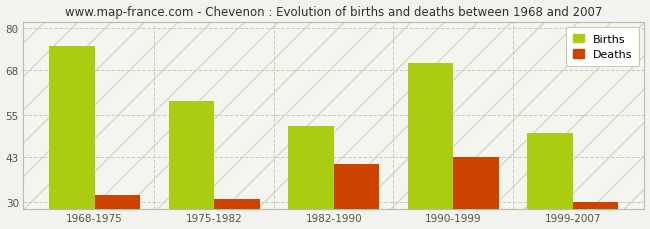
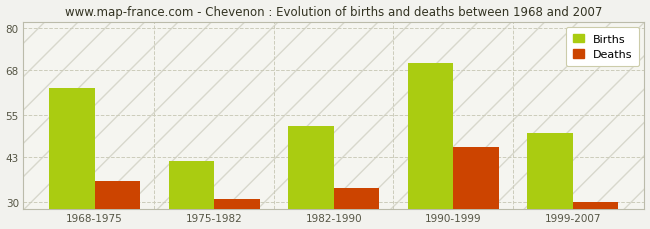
Births/1968-1975: 75 -> 63
Deaths/1968-1975: 32 -> 36
Births/1975-1982: 59 -> 42
Deaths/1982-1990: 41 -> 34
Deaths/1990-1999: 43 -> 46
